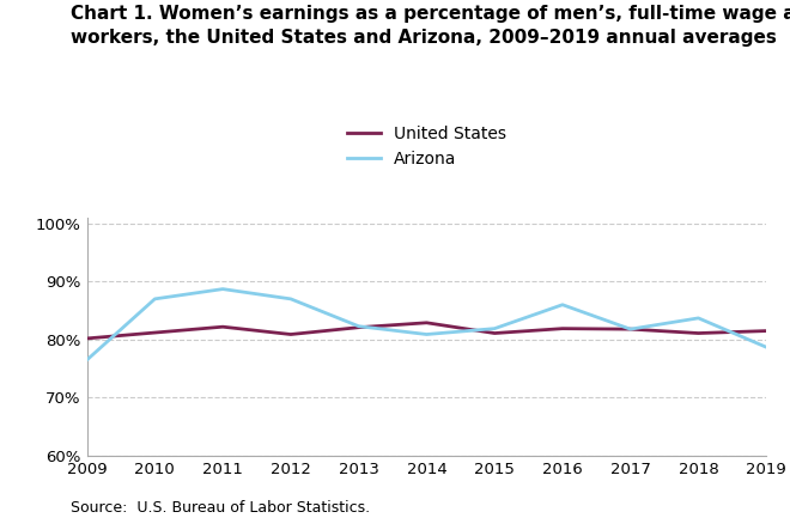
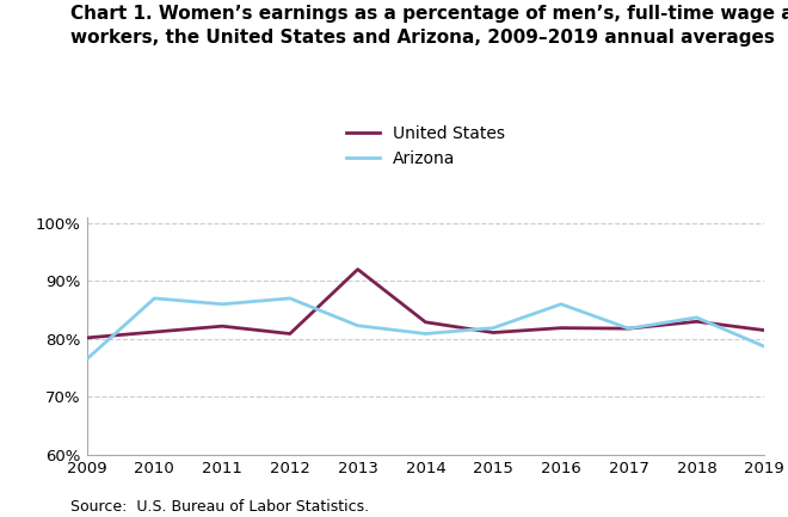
Arizona/2011: 88.7% -> 86.0%
United States/2013: 82.1% -> 92.0%
United States/2018: 81.1% -> 83.0%
